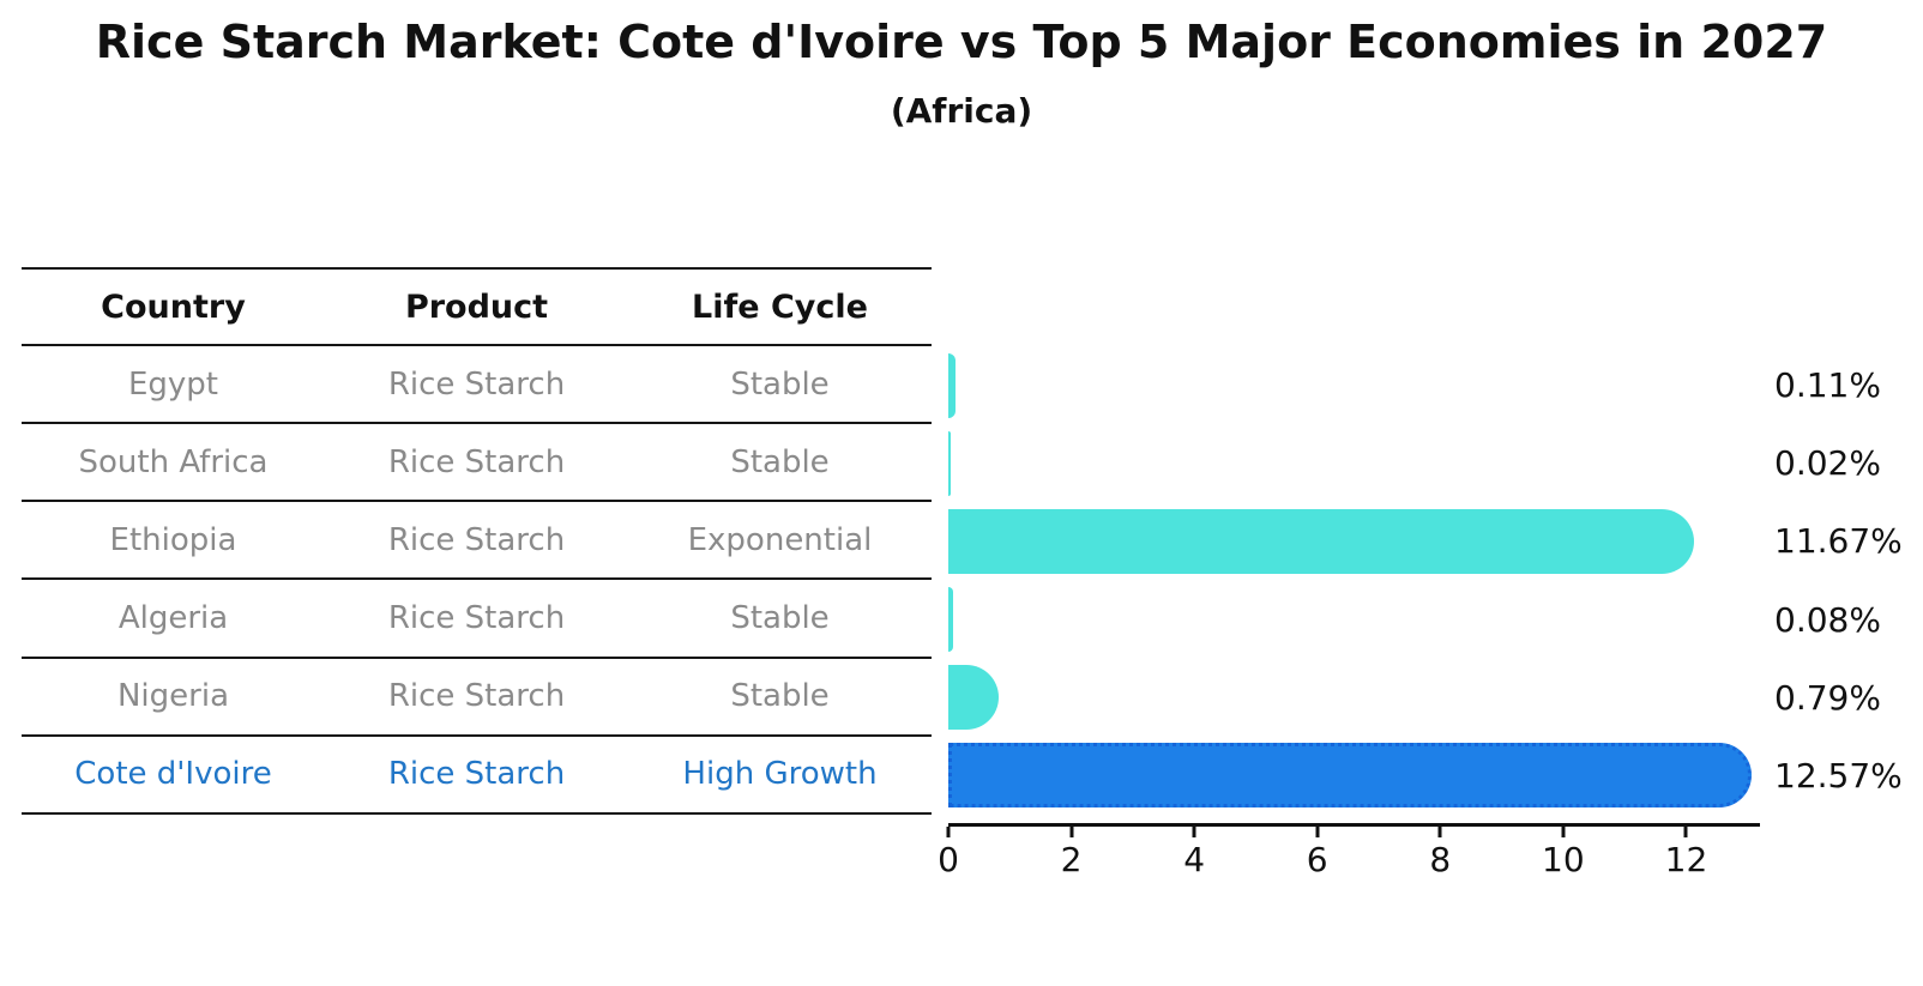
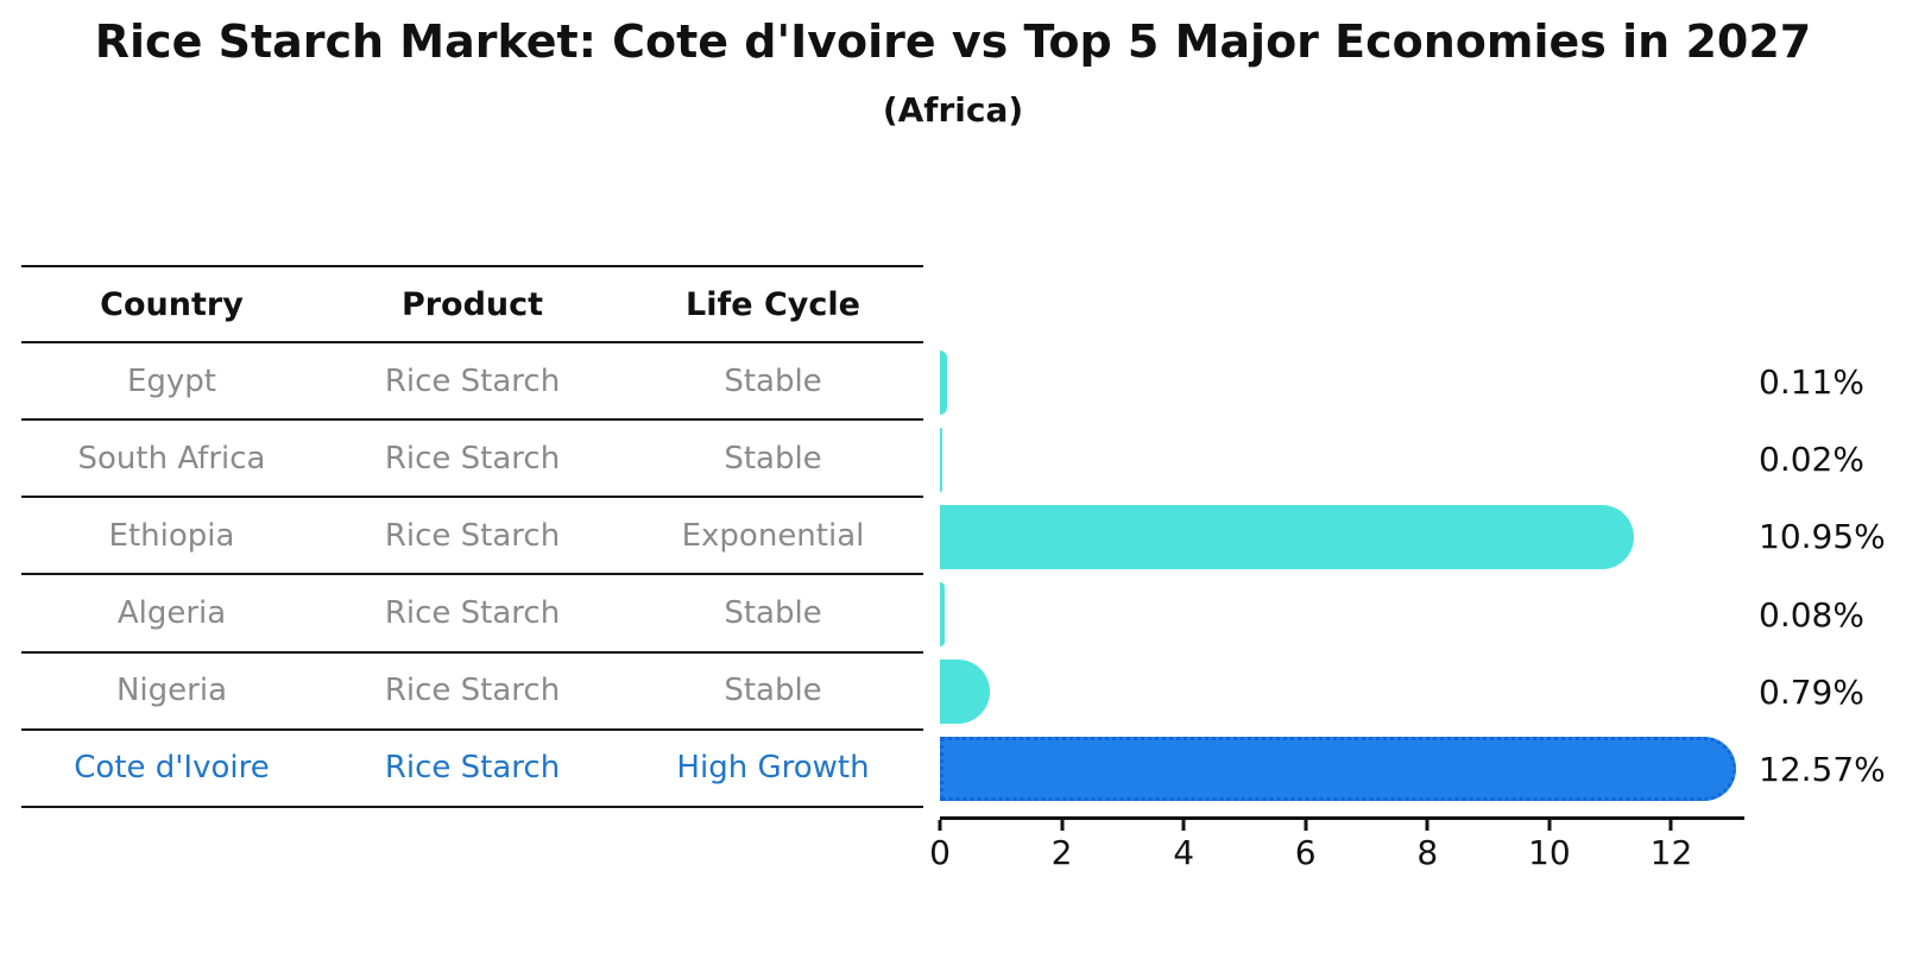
Ethiopia: 11.67% -> 10.95%
